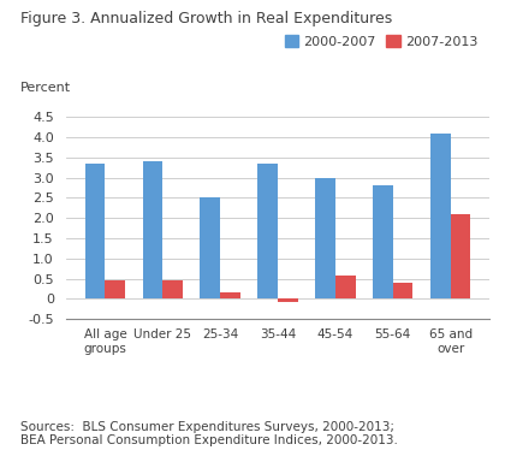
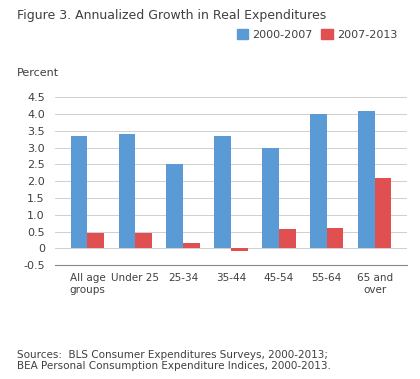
2000-2007/55-64: 2.80 -> 4.00
2007-2013/55-64: 0.40 -> 0.62
